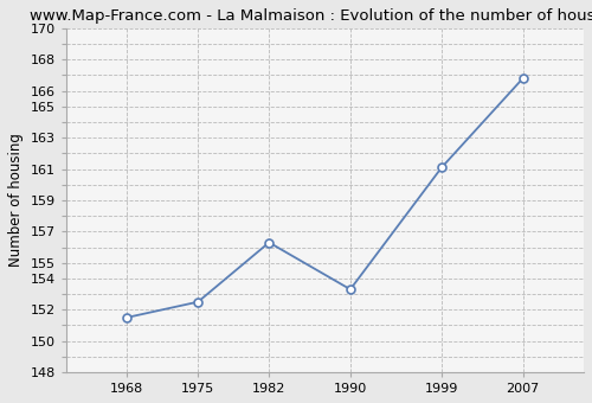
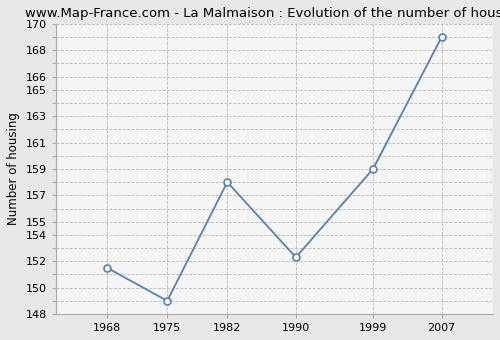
1975: 152.5 -> 149.0
1982: 156.3 -> 158.0
1990: 153.3 -> 152.3
1999: 161.1 -> 159.0
2007: 166.8 -> 169.0
